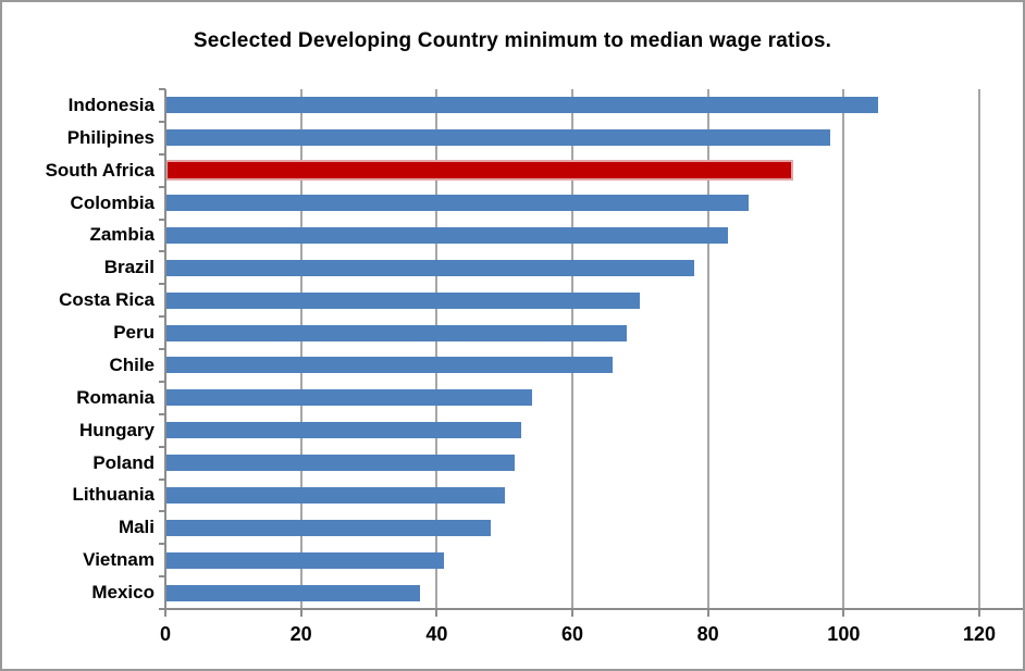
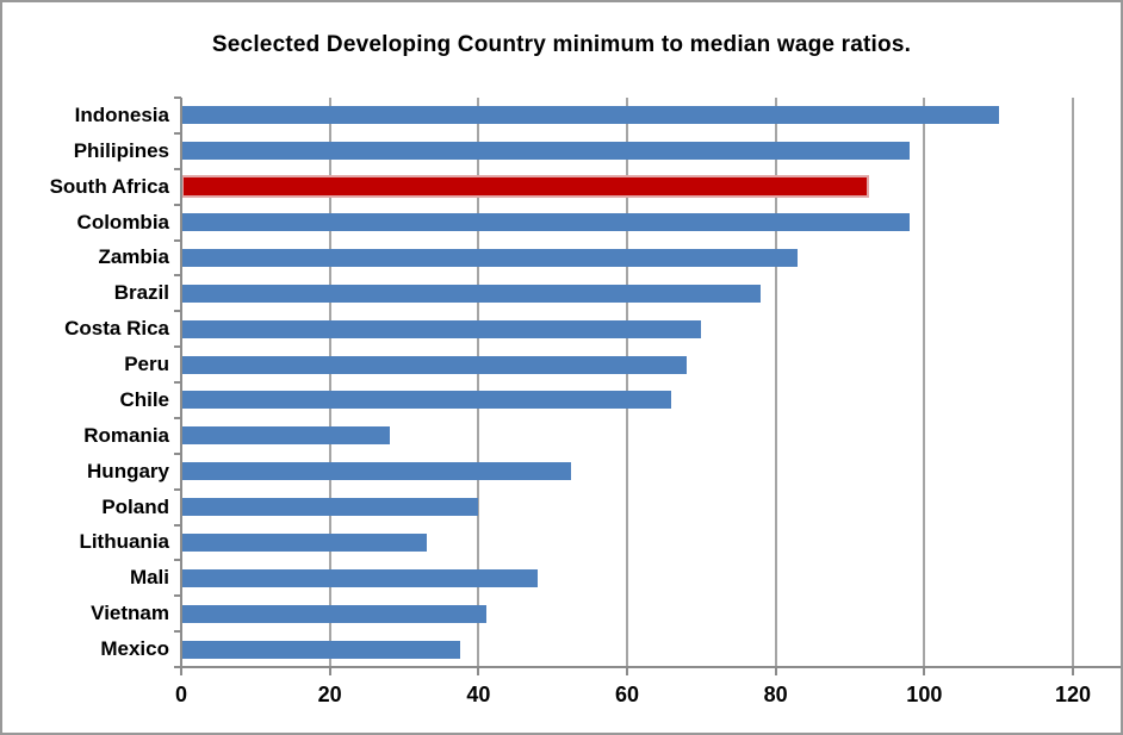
Indonesia: 105 -> 110
Colombia: 86 -> 98
Romania: 54 -> 28
Poland: 52 -> 40
Lithuania: 50 -> 33
